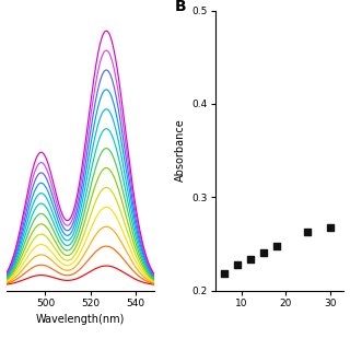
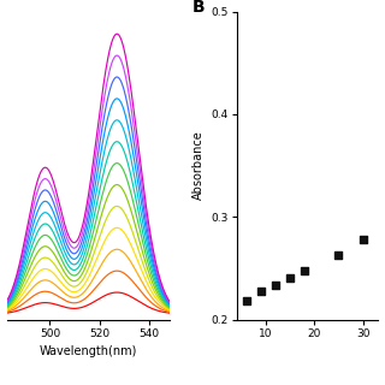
30: 0.268 -> 0.278
